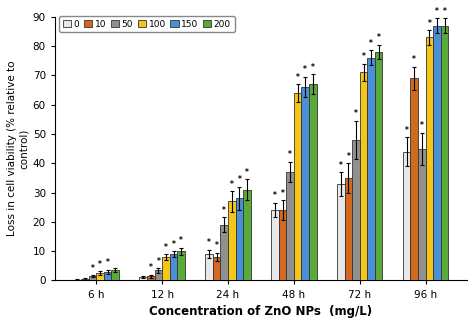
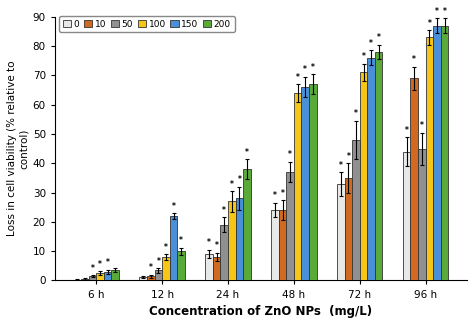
150/12 h: 9 -> 22
200/24 h: 31.0 -> 38.0
